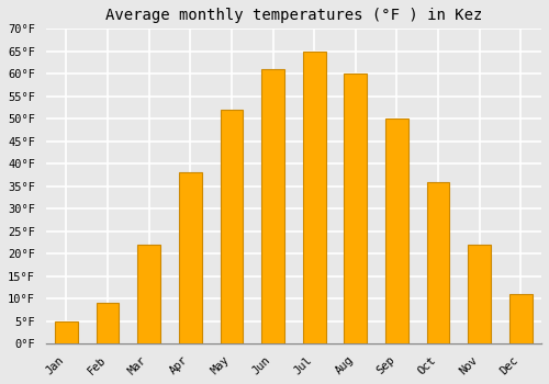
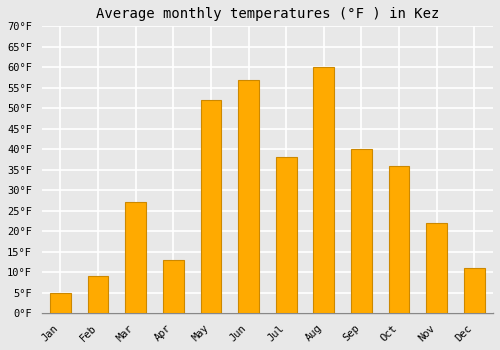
Mar: 22°F -> 27°F
Apr: 38°F -> 13°F
Jun: 61°F -> 57°F
Jul: 65°F -> 38°F
Sep: 50°F -> 40°F
